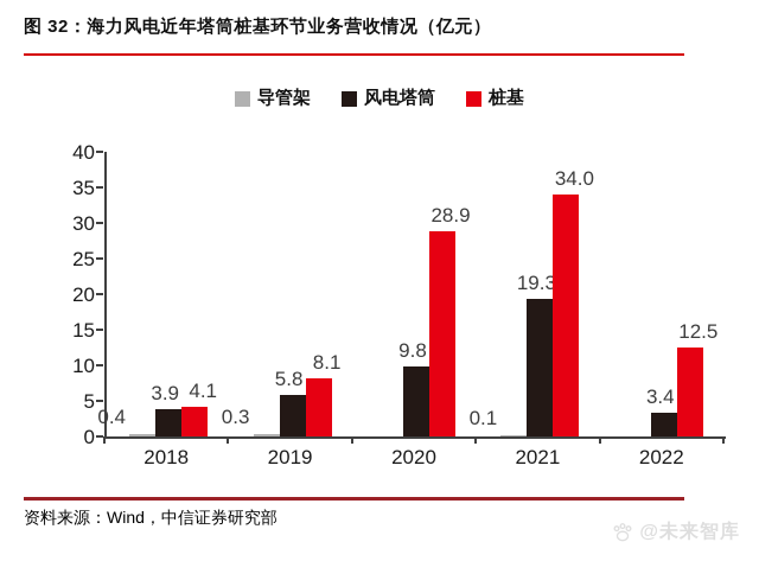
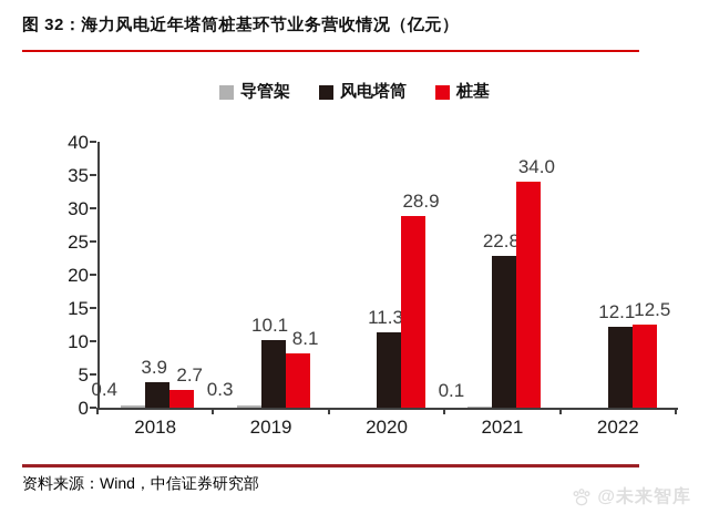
桩基/2018: 4.1 -> 2.7
风电塔筒/2019: 5.8 -> 10.1
风电塔筒/2020: 9.8 -> 11.3
风电塔筒/2021: 19.3 -> 22.8
风电塔筒/2022: 3.4 -> 12.1
